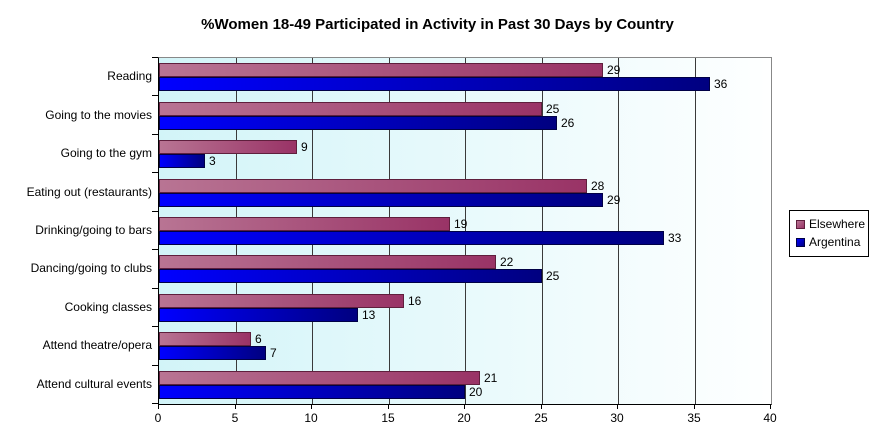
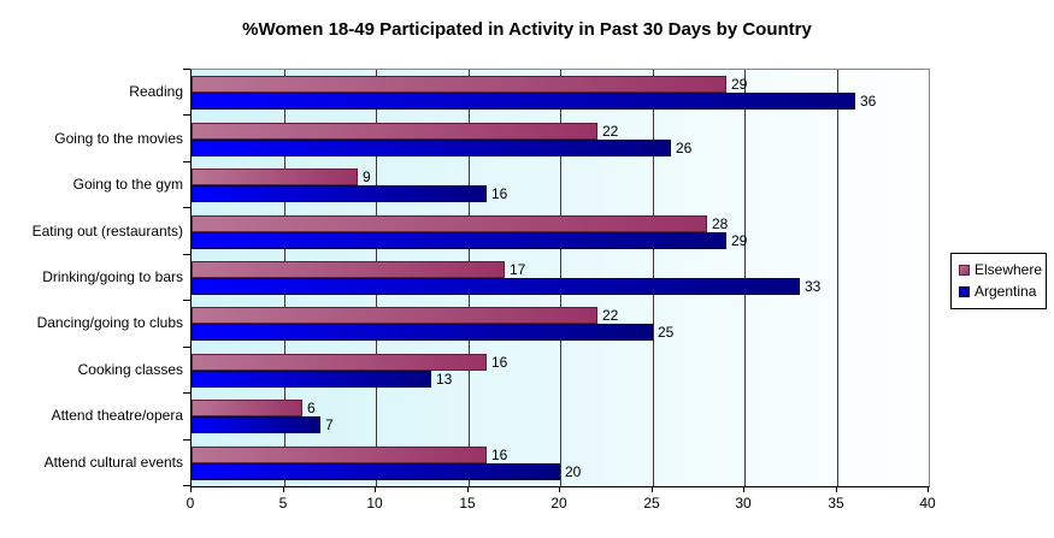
Elsewhere/Going to the movies: 25 -> 22
Argentina/Going to the gym: 3 -> 16
Elsewhere/Drinking/going to bars: 19 -> 17
Elsewhere/Attend cultural events: 21 -> 16
